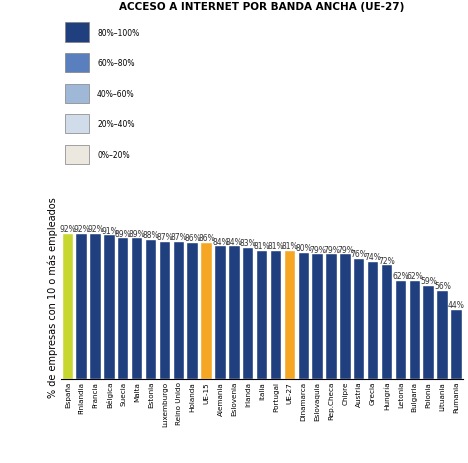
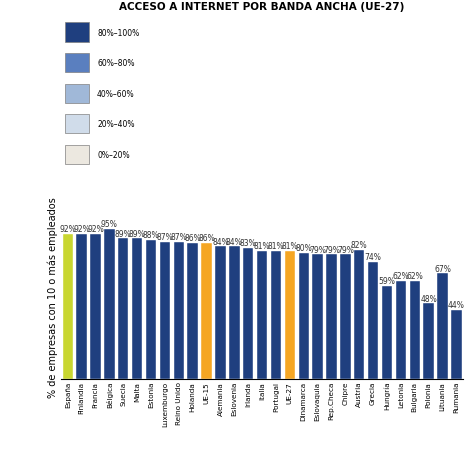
Bélgica: 91% -> 95%
Austria: 76% -> 82%
Hungría: 72% -> 59%
Polonia: 59% -> 48%
Lituania: 56% -> 67%
